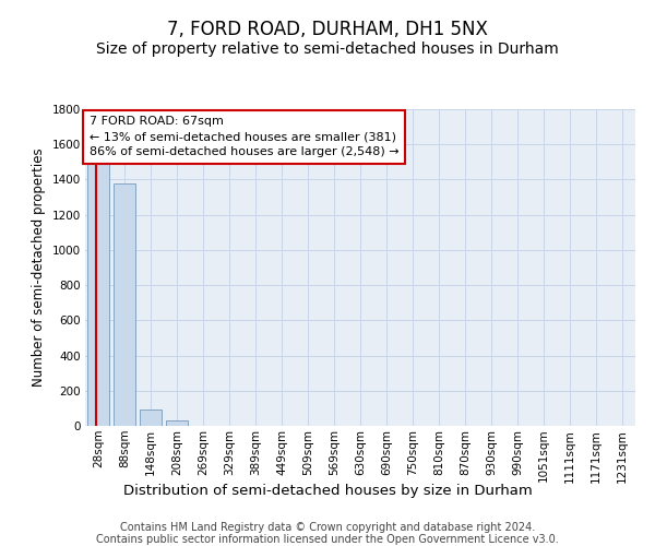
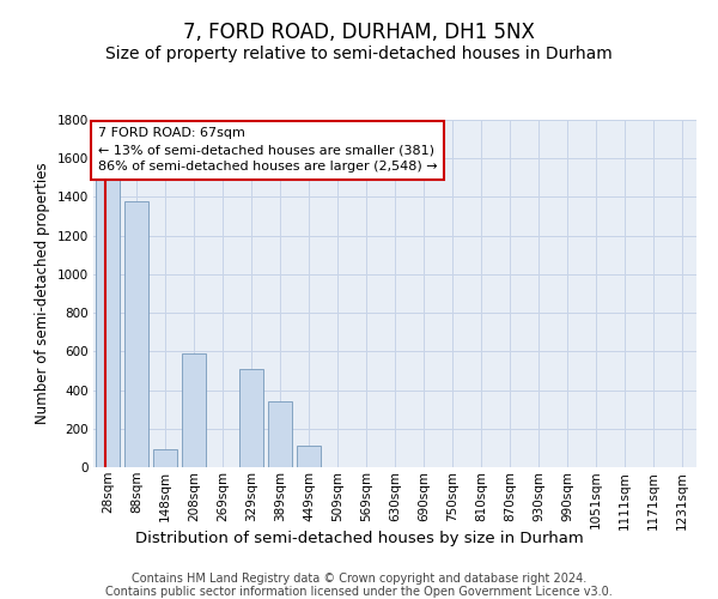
208sqm: 30 -> 590
329sqm: 0 -> 510
389sqm: 0 -> 340
449sqm: 0 -> 110
